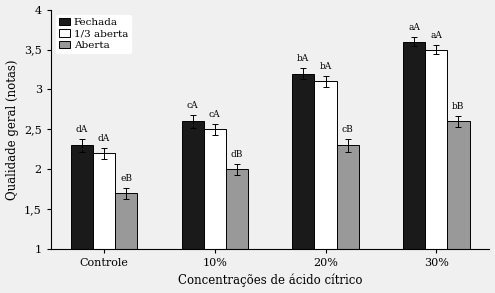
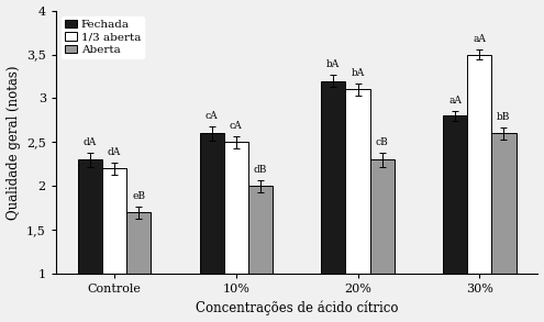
Fechada/30%: 3,6 -> 2,8
